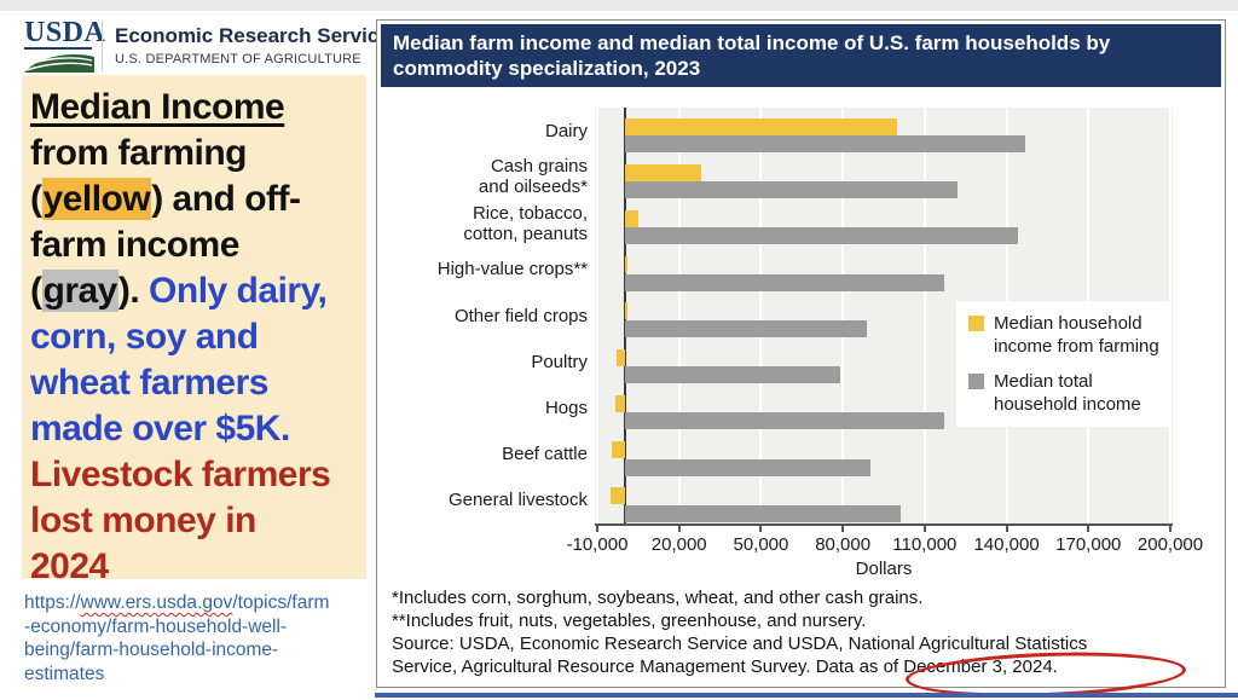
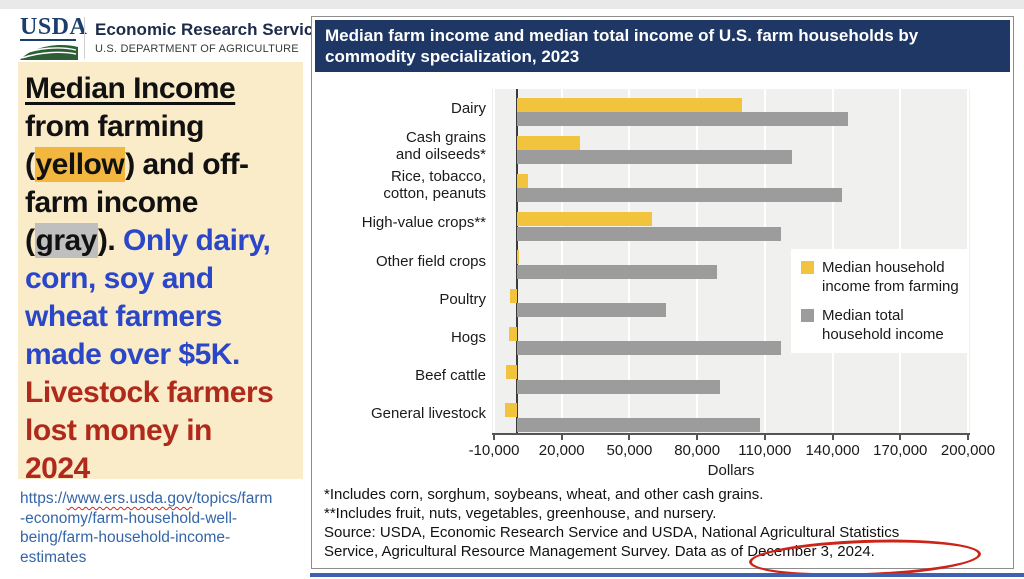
Median household income from farming/High-value crops**: 1000 -> 60000
Median total household income/Poultry: 79000 -> 66000
Median total household income/General livestock: 101000 -> 108000
